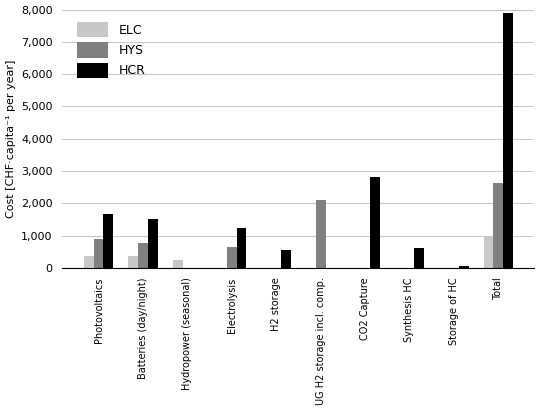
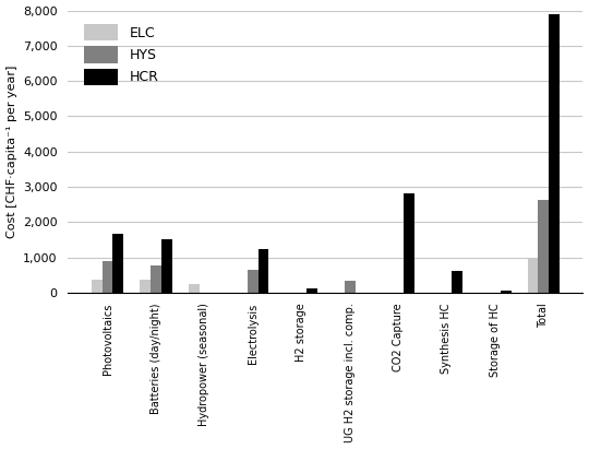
HCR/H2 storage: 550 -> 110
HYS/UG H2 storage incl. comp.: 2,100 -> 330
